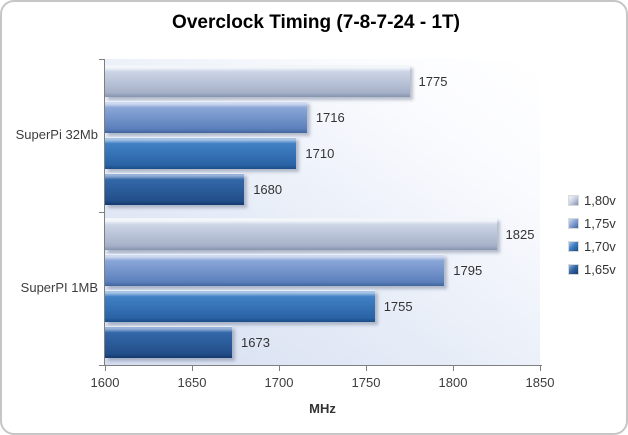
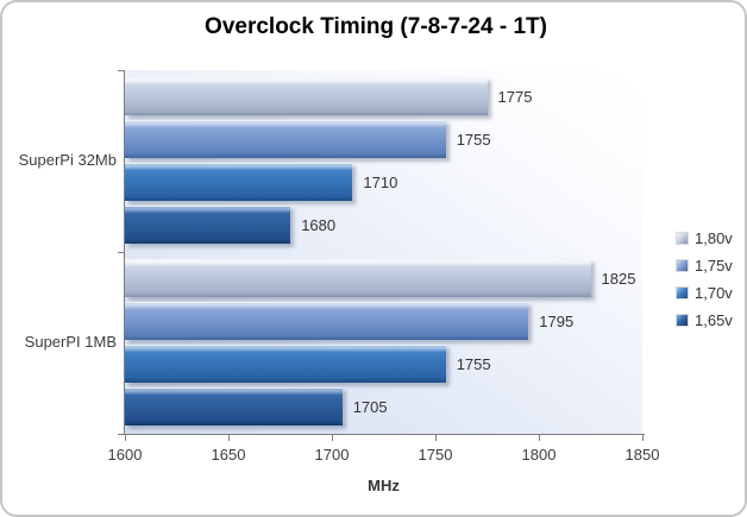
1,75v/SuperPi 32Mb: 1716 -> 1755
1,65v/SuperPI 1MB: 1673 -> 1705
